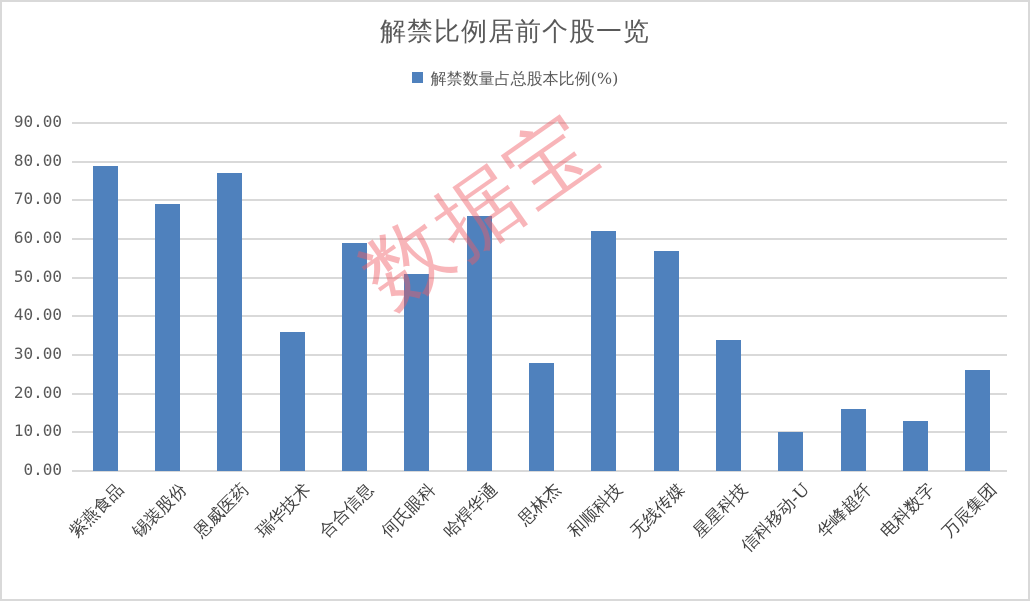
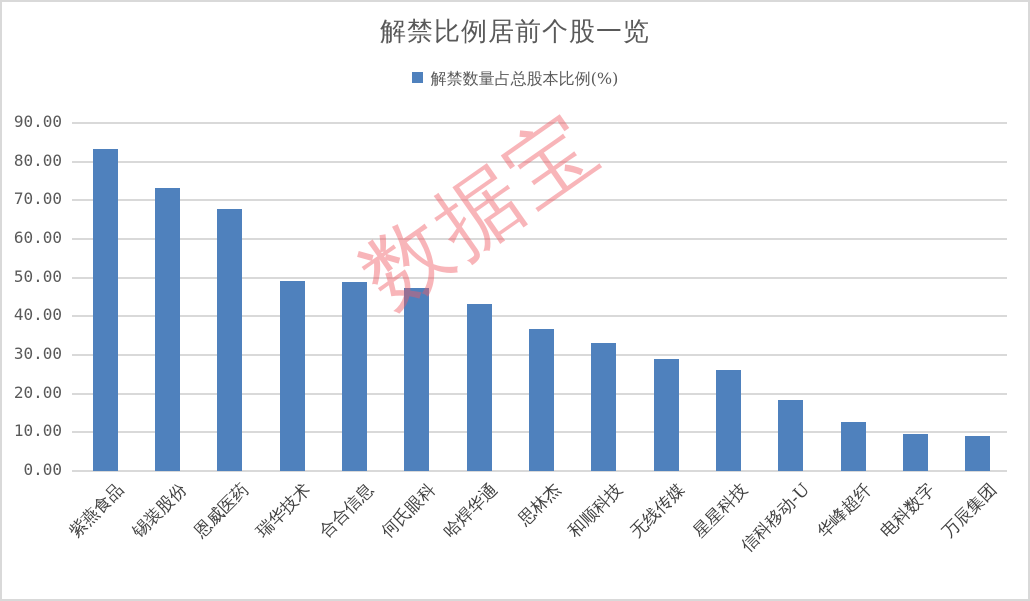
紫燕食品: 79 -> 83
锡装股份: 69 -> 73
恩威医药: 77 -> 68
瑞华技术: 36 -> 49
合合信息: 59 -> 49
何氏眼科: 51 -> 47
哈焊华通: 66 -> 43
思林杰: 28 -> 37
和顺科技: 62 -> 33
无线传媒: 57 -> 29
星星科技: 34 -> 26
信科移动-U: 10 -> 18
华峰超纤: 16 -> 13
电科数字: 13 -> 10
万辰集团: 26 -> 9
